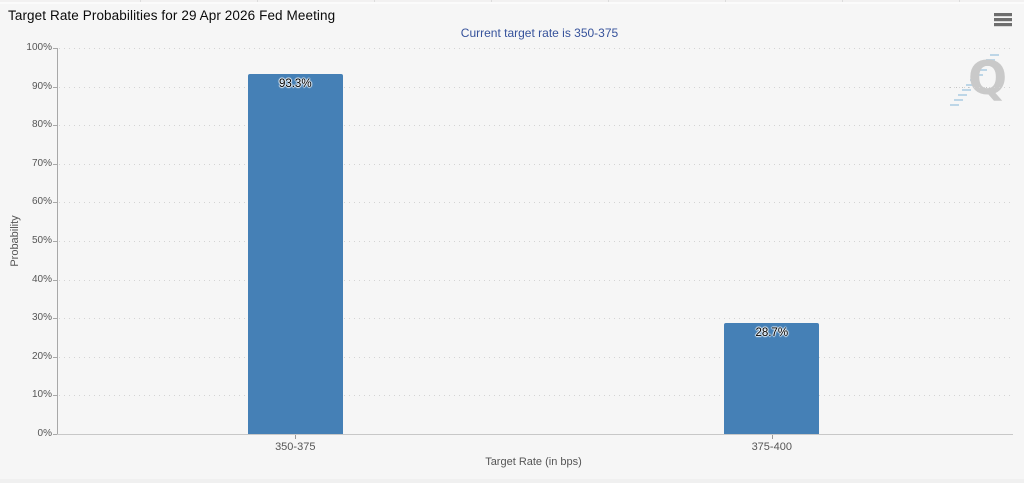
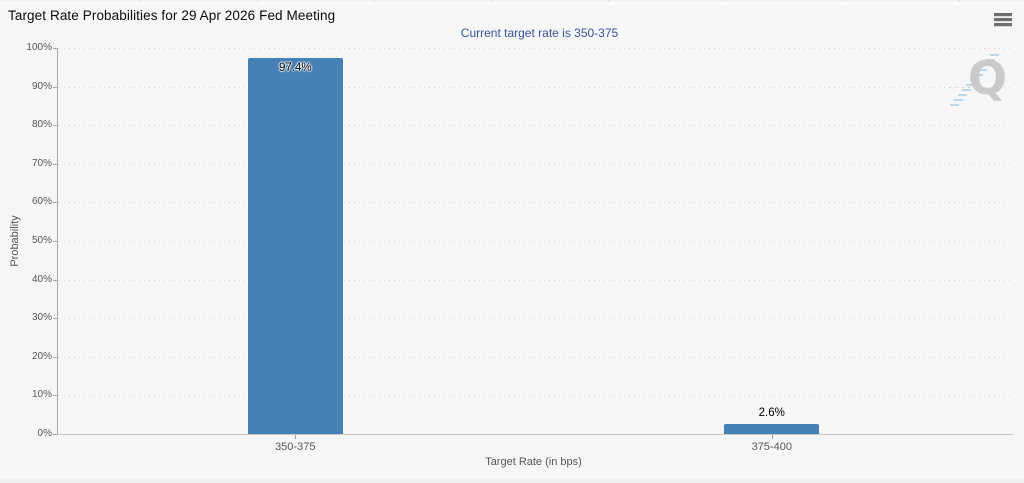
350-375: 93.3% -> 97.4%
375-400: 28.7% -> 2.6%
